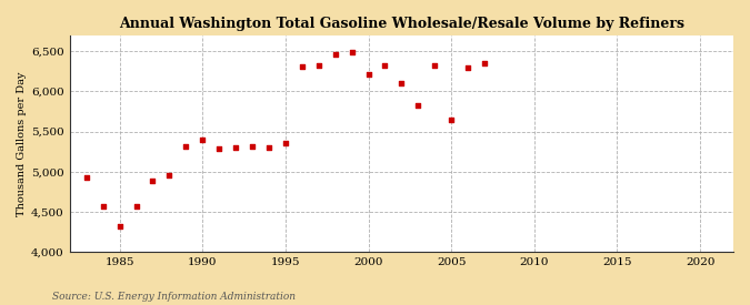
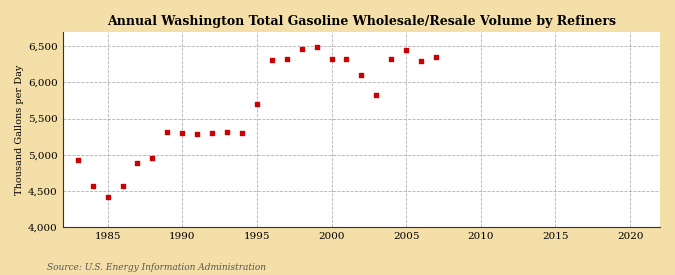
1985: 4,320 -> 4,420
1990: 5,400 -> 5,300
1995: 5,360 -> 5,700
2000: 6,220 -> 6,330
2005: 5,640 -> 6,450
